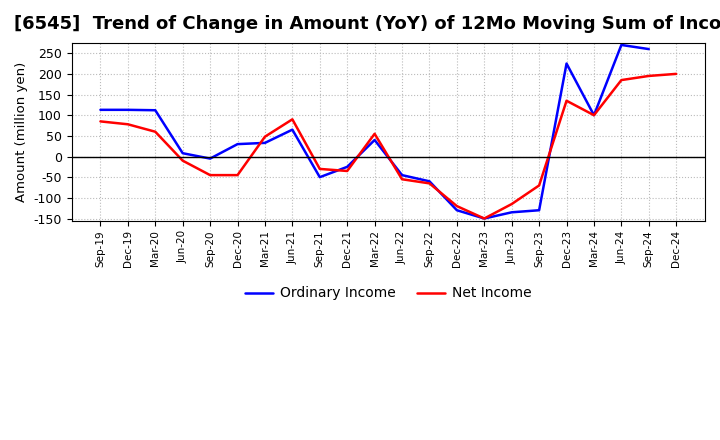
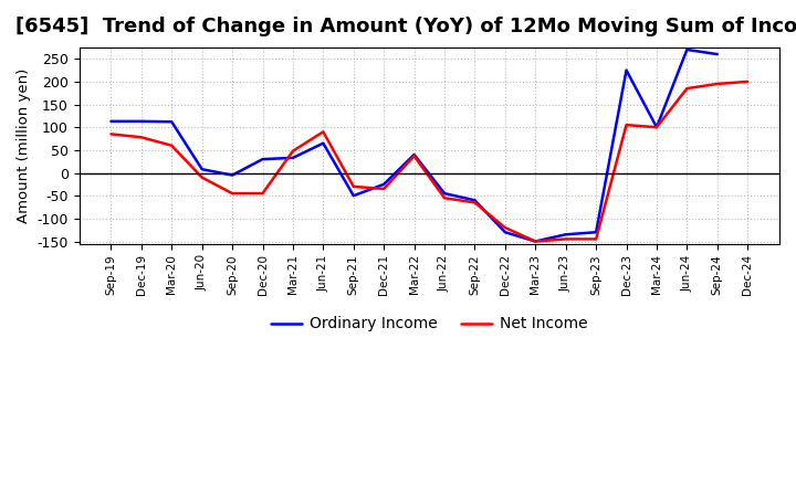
Net Income/Mar-22: 55 -> 37
Net Income/Jun-23: -115 -> -145
Net Income/Sep-23: -70 -> -145
Net Income/Dec-23: 135 -> 105
